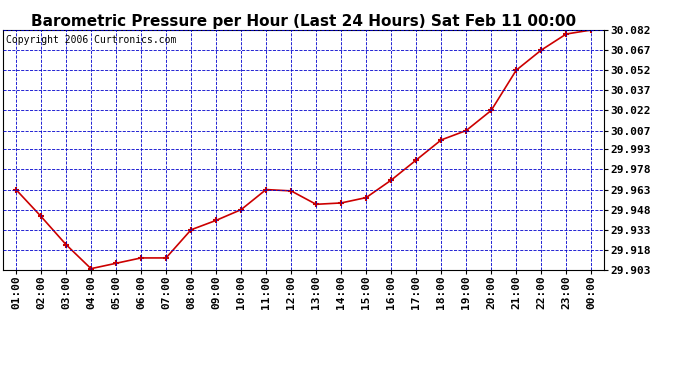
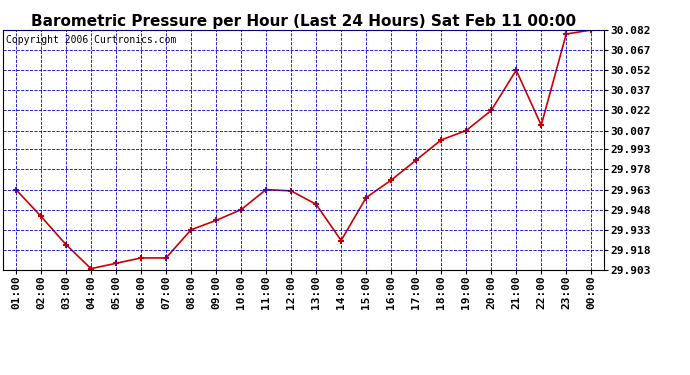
14:00: 29.953 -> 29.925
22:00: 30.067 -> 30.011
